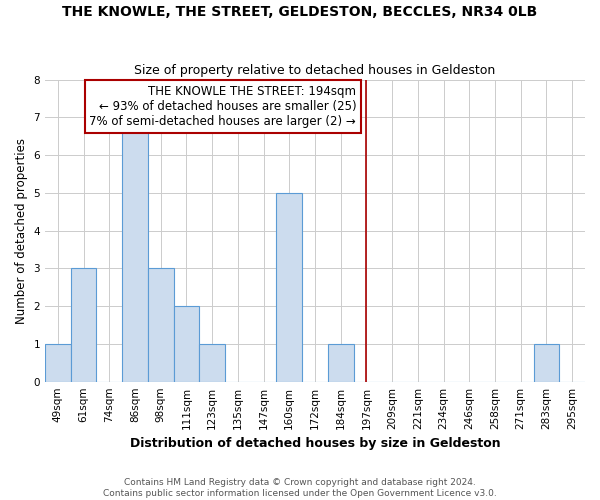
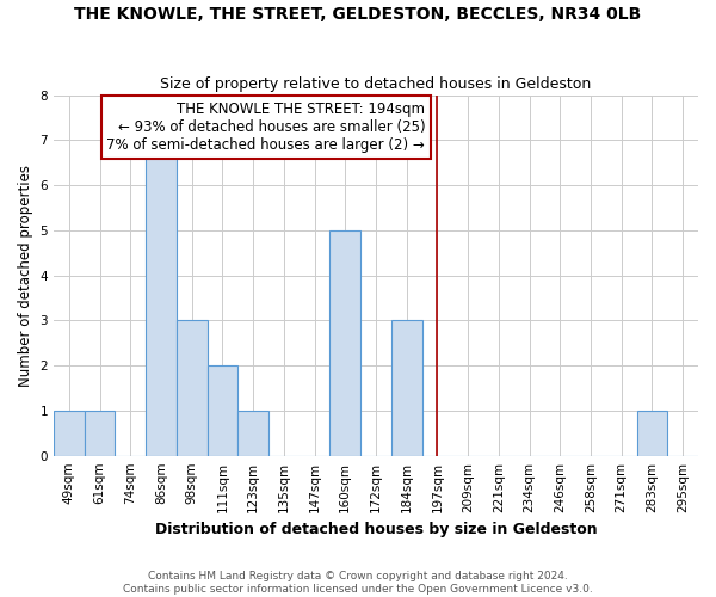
61sqm: 3 -> 1
184sqm: 1 -> 3
